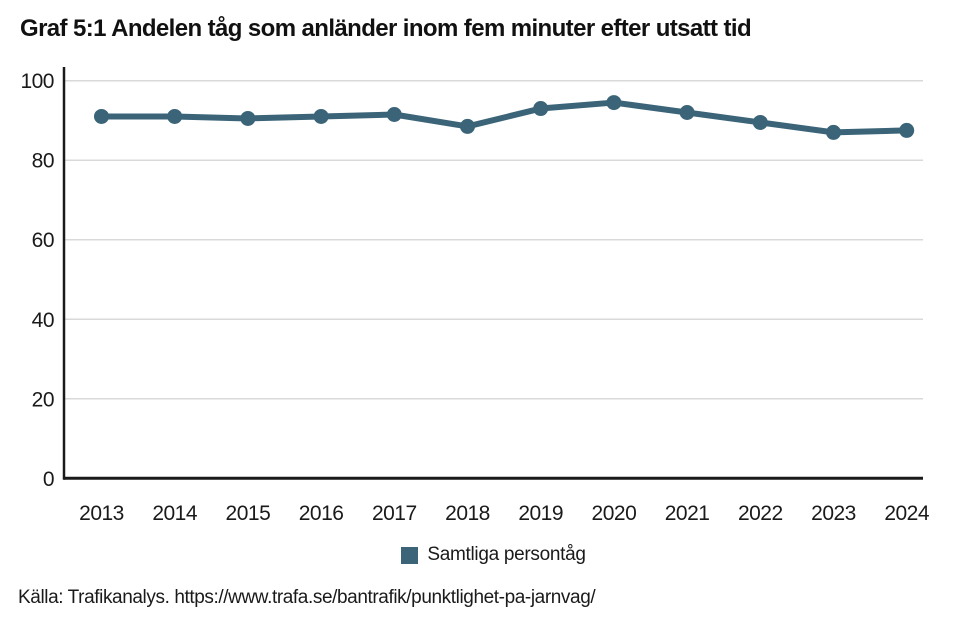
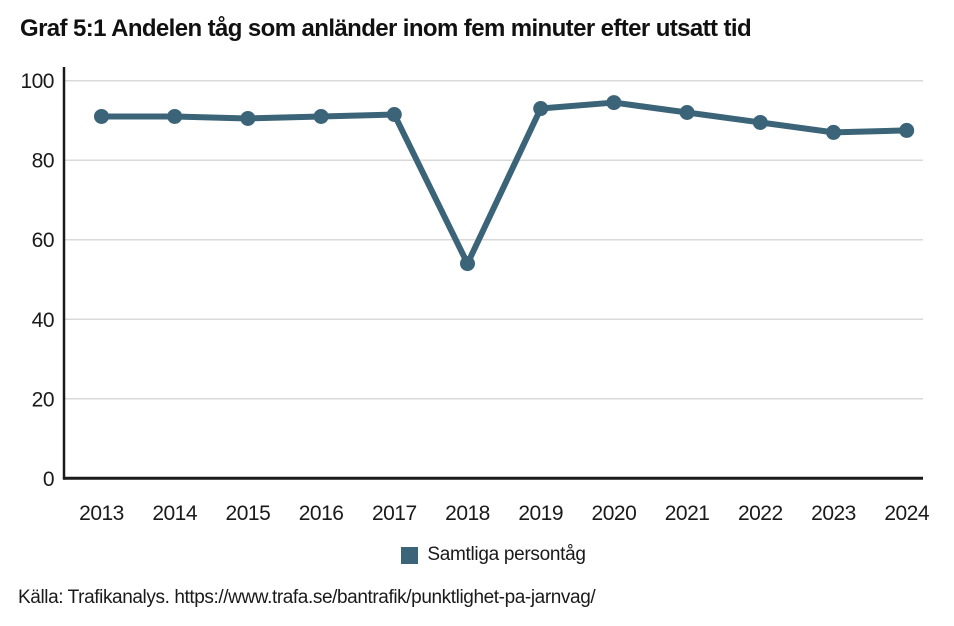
2018: 88 -> 54
